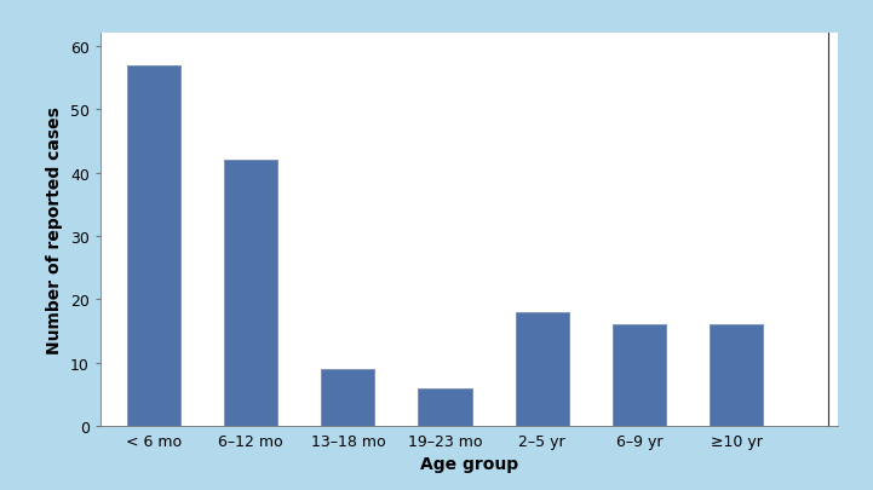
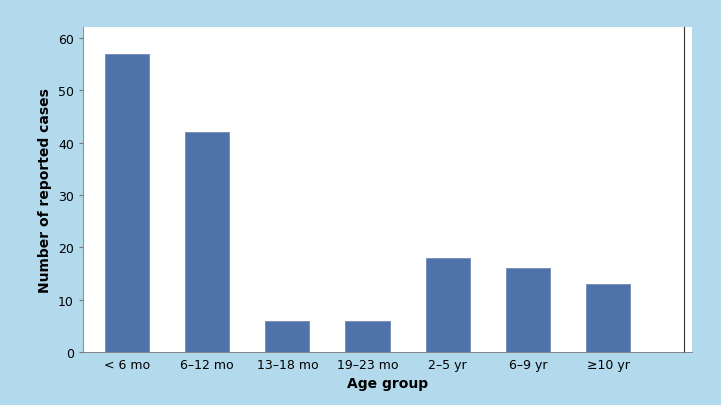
13–18 mo: 9 -> 6
≥10 yr: 16 -> 13
